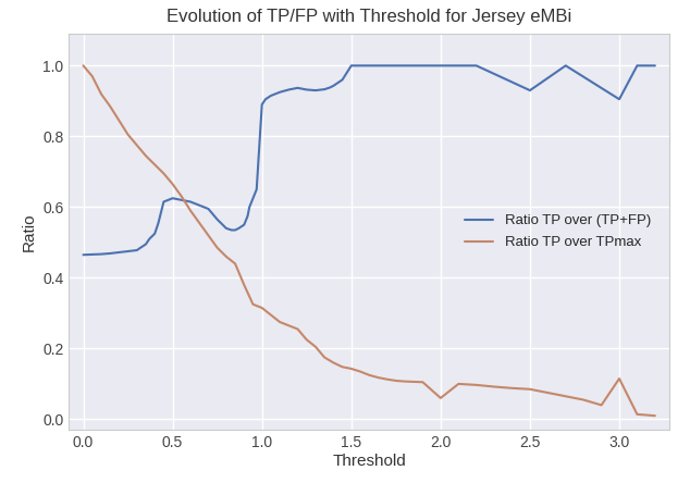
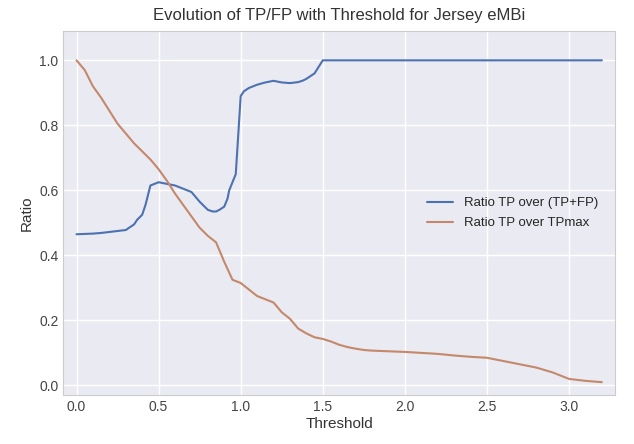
Ratio TP over TPmax/2.0: 0.060 -> 0.103
Ratio TP over (TP+FP)/2.5: 0.930 -> 1.000
Ratio TP over (TP+FP)/3.0: 0.905 -> 1.000
Ratio TP over TPmax/3.0: 0.115 -> 0.020
